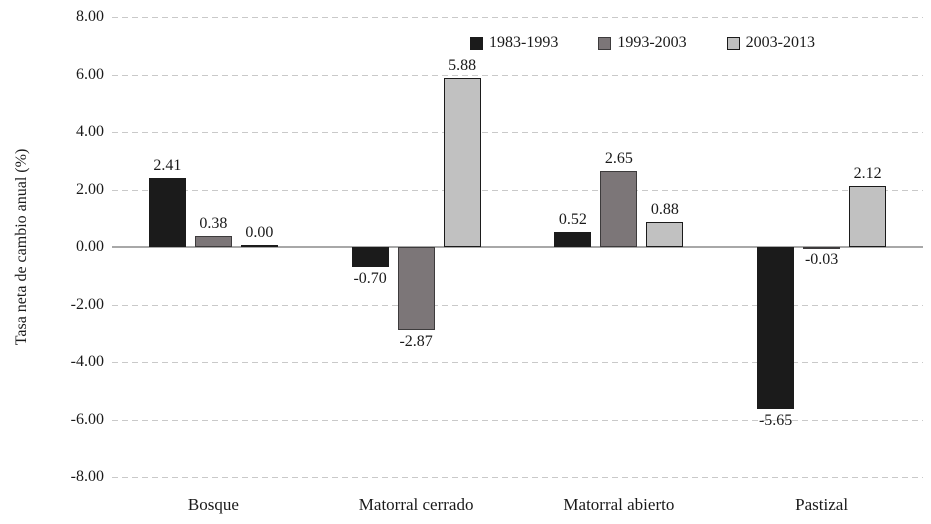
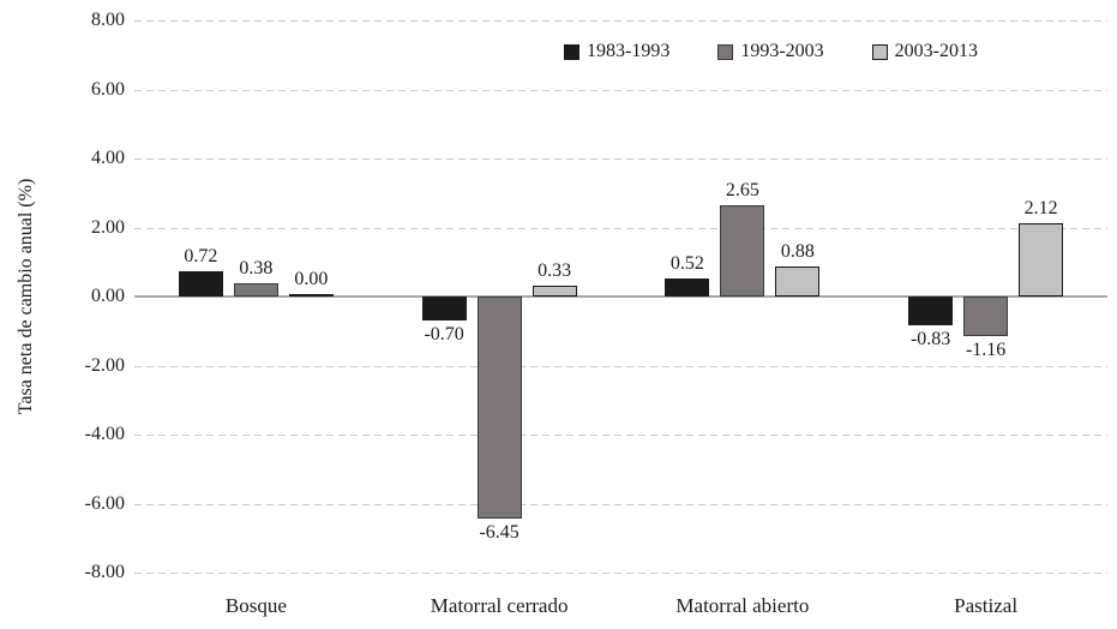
1983-1993/Bosque: 2.41 -> 0.72
1993-2003/Matorral cerrado: -2.87 -> -6.45
2003-2013/Matorral cerrado: 5.88 -> 0.33
1983-1993/Pastizal: -5.65 -> -0.83
1993-2003/Pastizal: -0.03 -> -1.16
